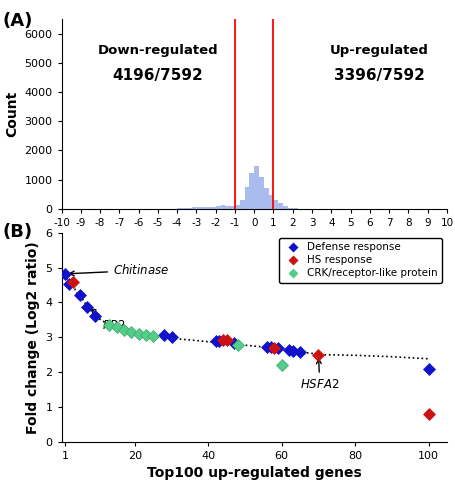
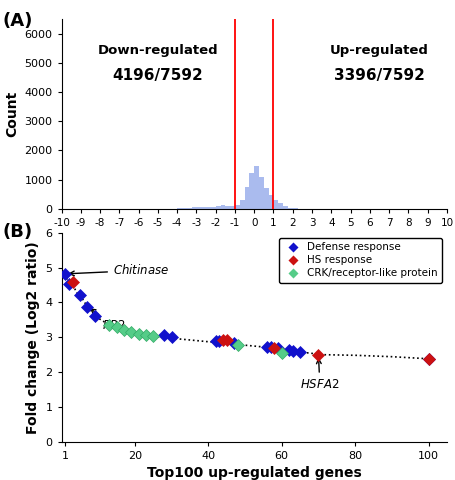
CRK/receptor-like protein/60: 2.20 -> 2.56
Defense response/100: 2.10 -> 2.38
HS response/100: 0.80 -> 2.38
